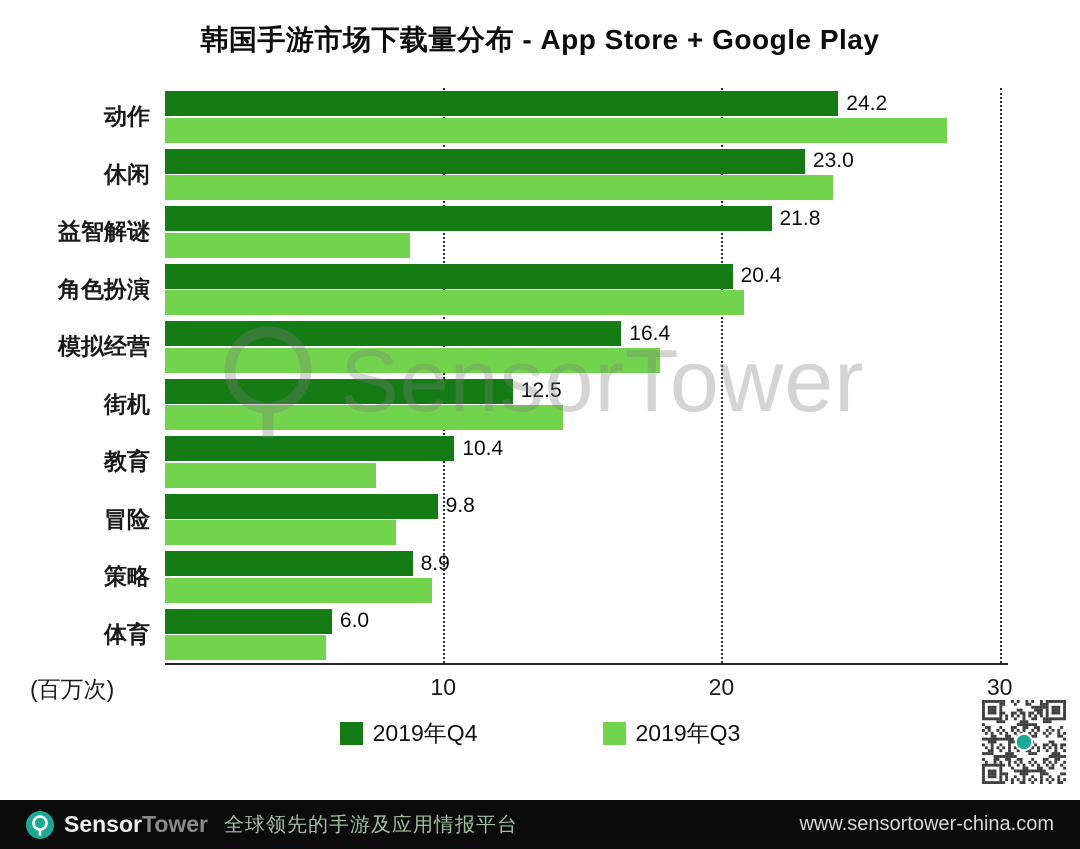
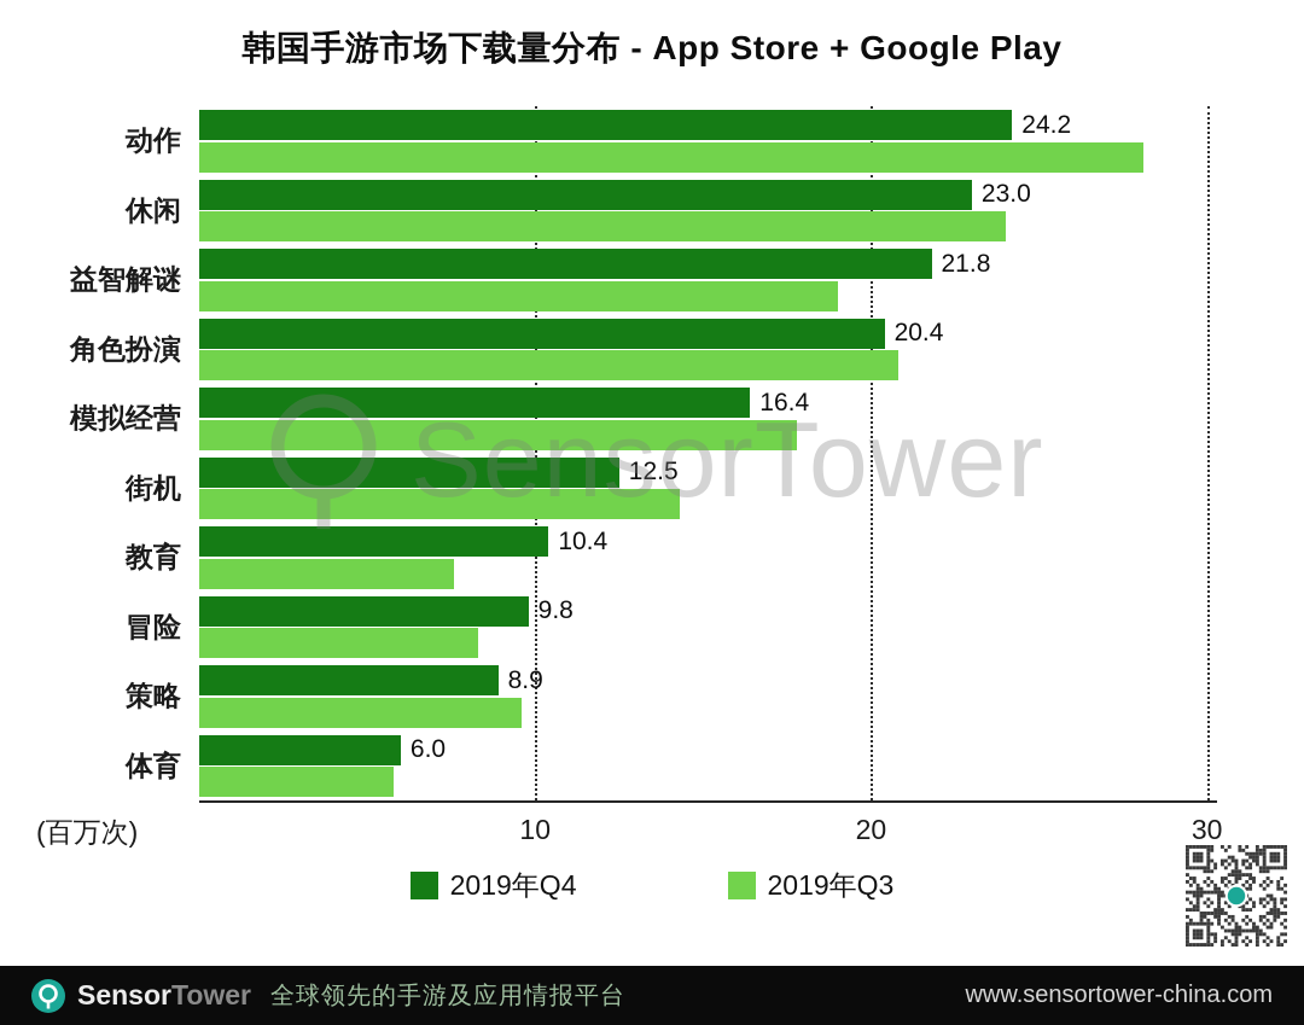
2019年Q3/益智解谜: 8.8 -> 19.0
